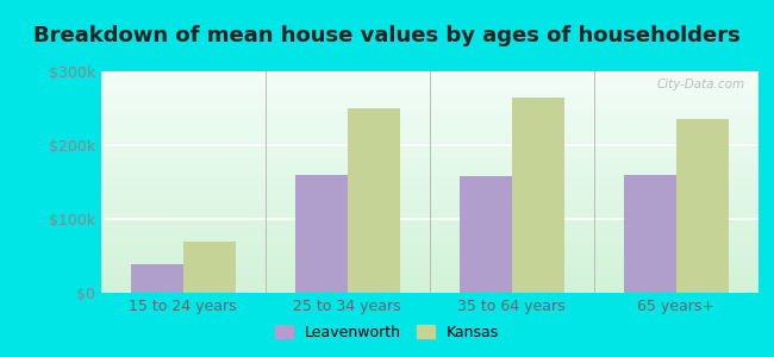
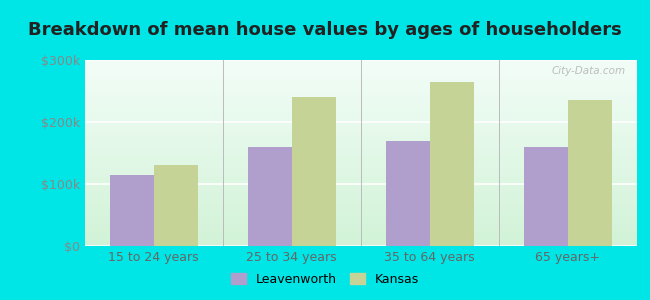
Leavenworth/15 to 24 years: $38k -> $115k
Kansas/15 to 24 years: $70k -> $130k
Kansas/25 to 34 years: $250k -> $240k
Leavenworth/35 to 64 years: $158k -> $170k
